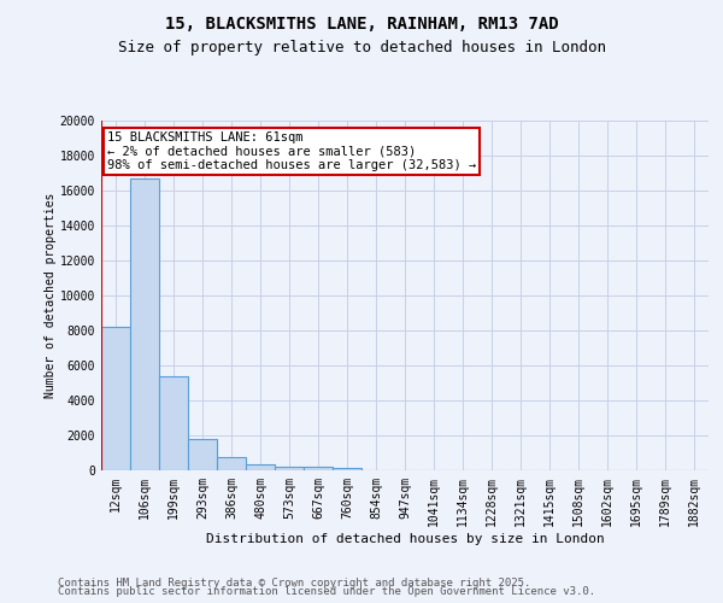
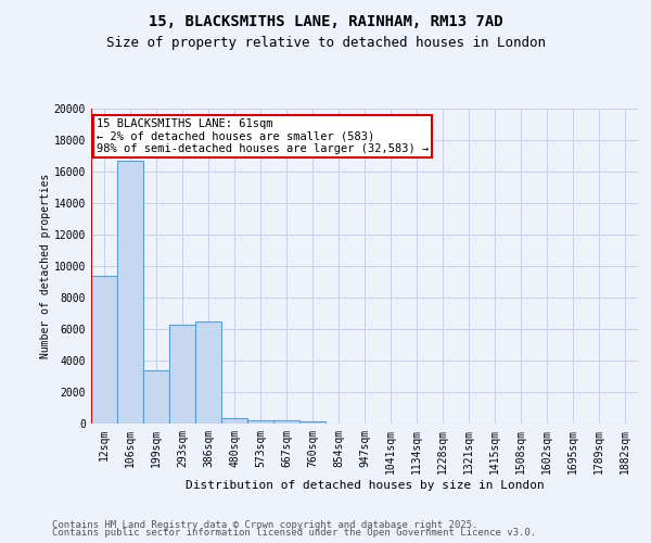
12sqm: 8200 -> 9400
199sqm: 5400 -> 3400
293sqm: 1800 -> 6300
386sqm: 800 -> 6500
